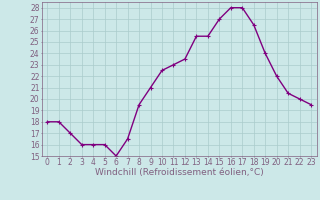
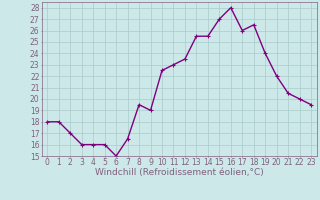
9: 21.0 -> 19.0
17: 28.0 -> 26.0
